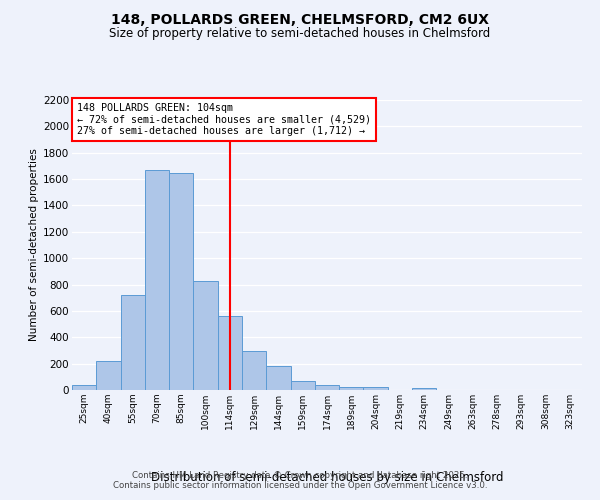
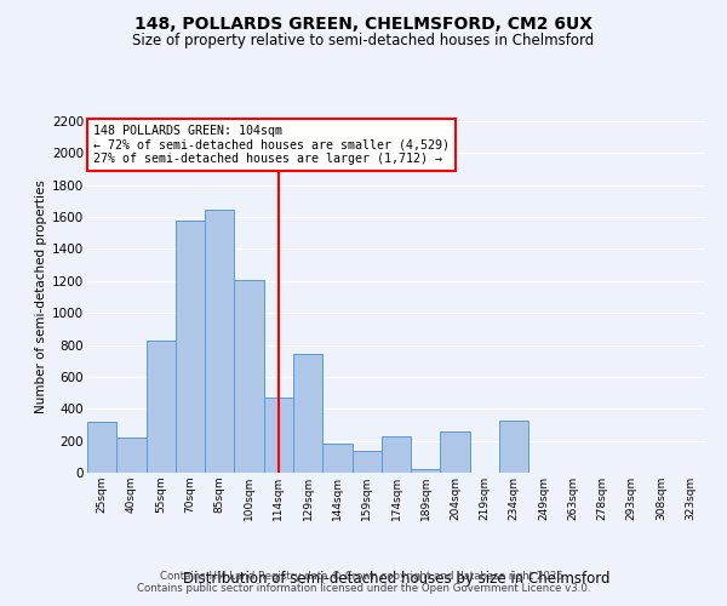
25sqm: 40 -> 320
55sqm: 720 -> 830
70sqm: 1670 -> 1580
100sqm: 830 -> 1210
114sqm: 560 -> 470
129sqm: 300 -> 740
159sqm: 70 -> 140
174sqm: 40 -> 230
204sqm: 20 -> 260
234sqm: 20 -> 330
